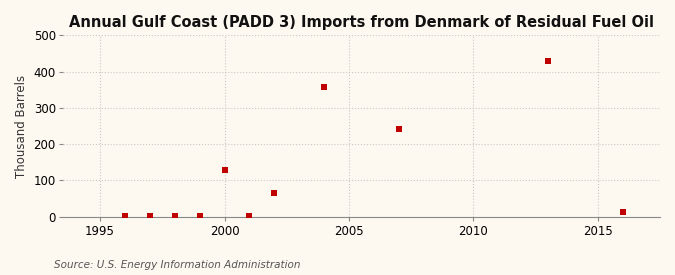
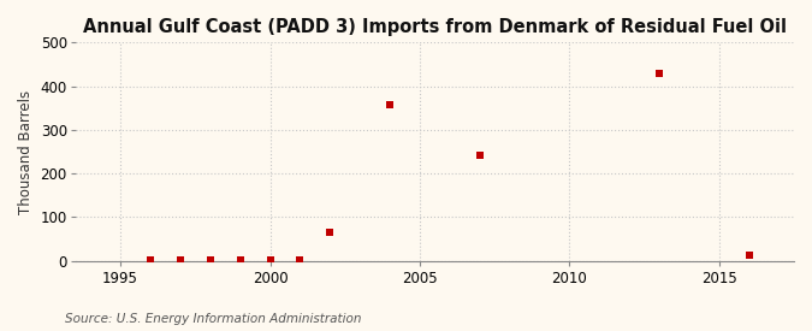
2000: 130 -> 1
